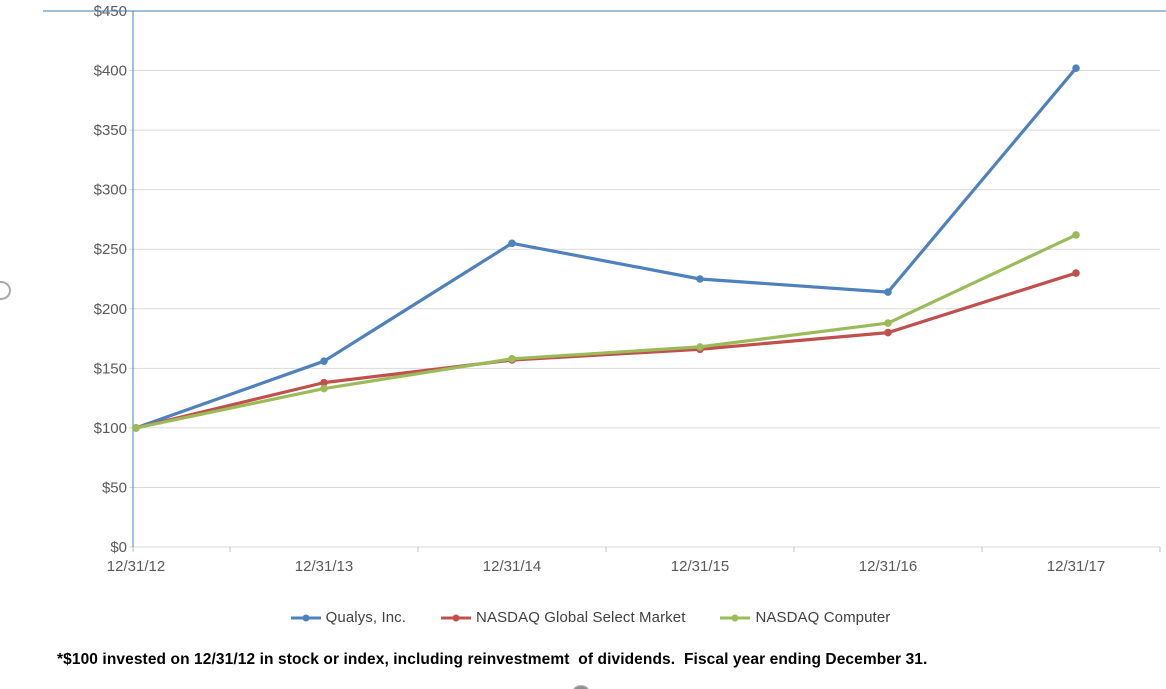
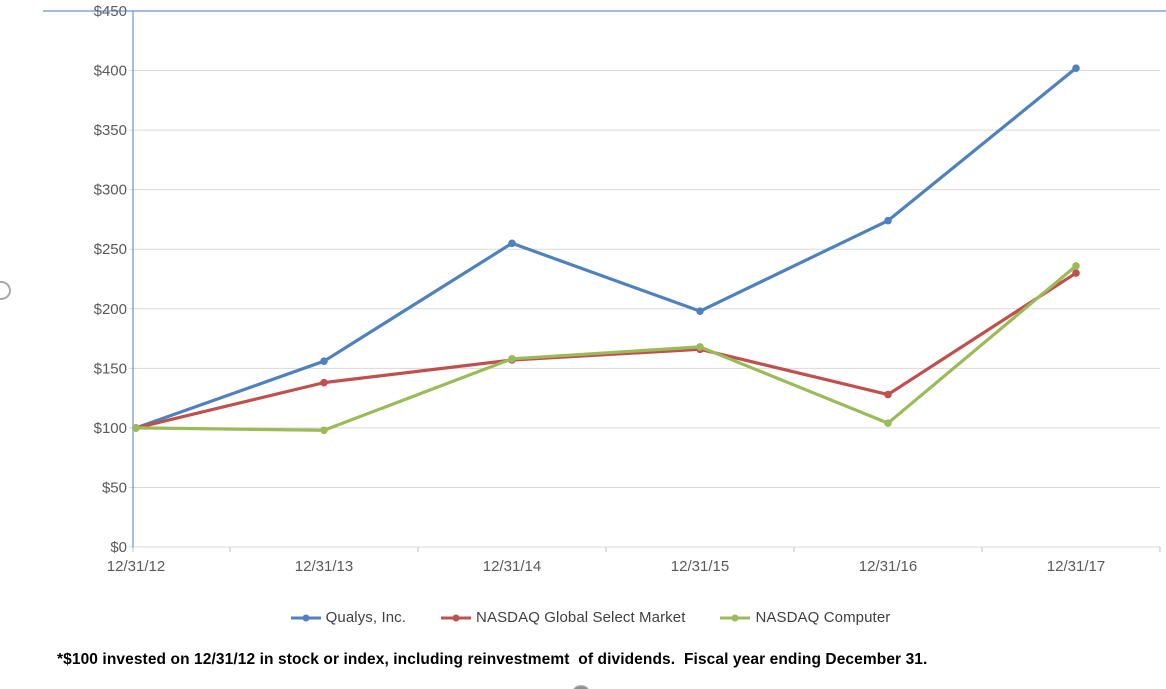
NASDAQ Computer/12/31/13: $133 -> $98
Qualys, Inc./12/31/15: $225 -> $198
Qualys, Inc./12/31/16: $214 -> $274
NASDAQ Global Select Market/12/31/16: $180 -> $128
NASDAQ Computer/12/31/16: $188 -> $104
NASDAQ Computer/12/31/17: $262 -> $236
